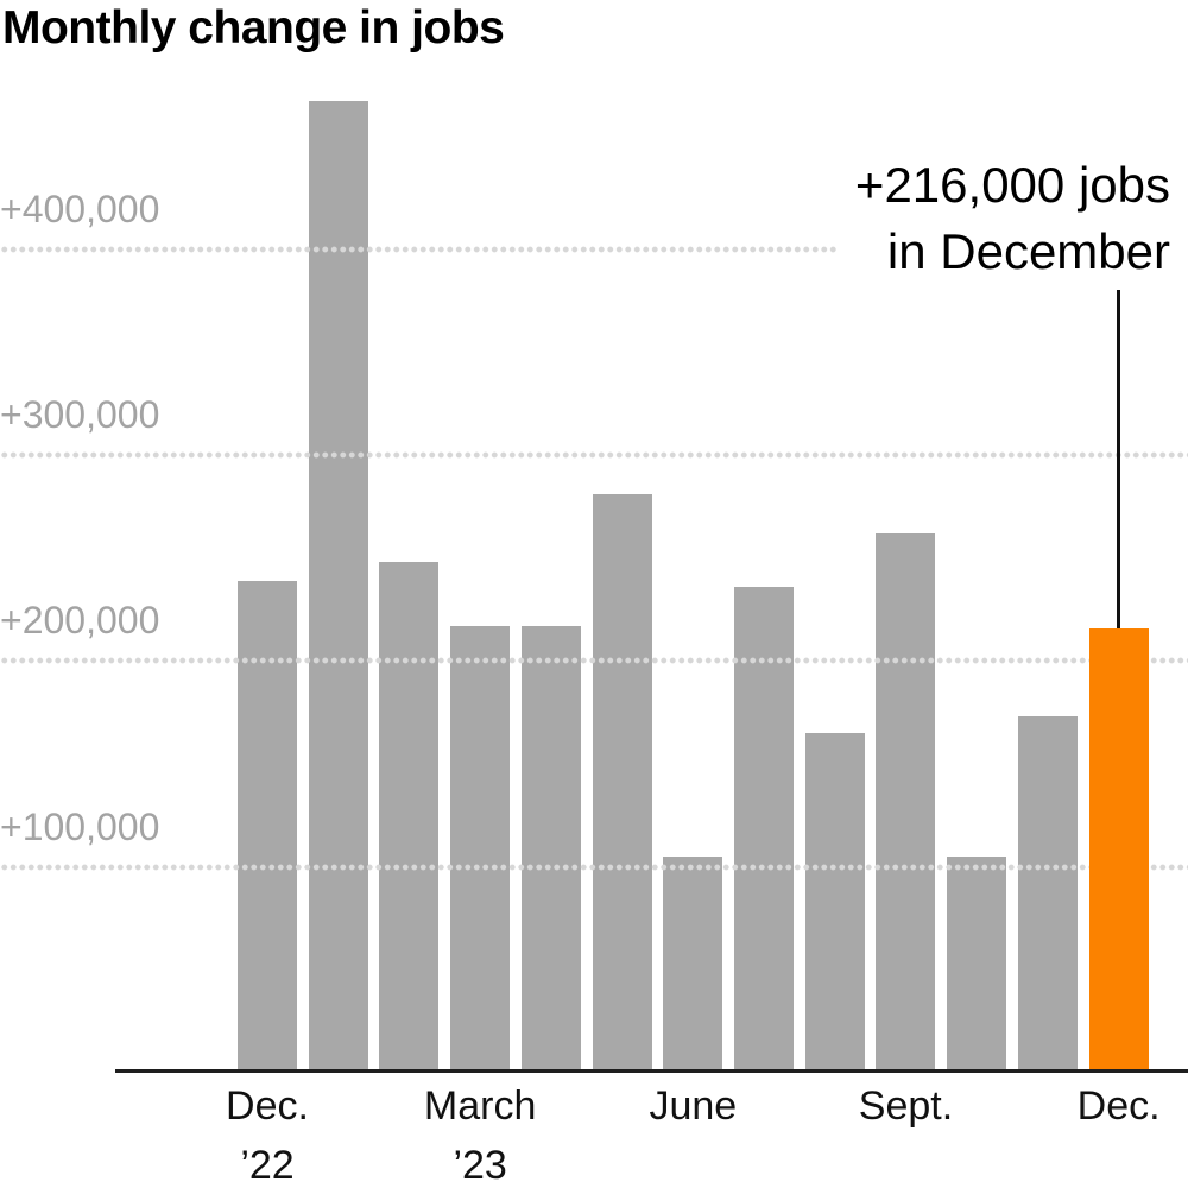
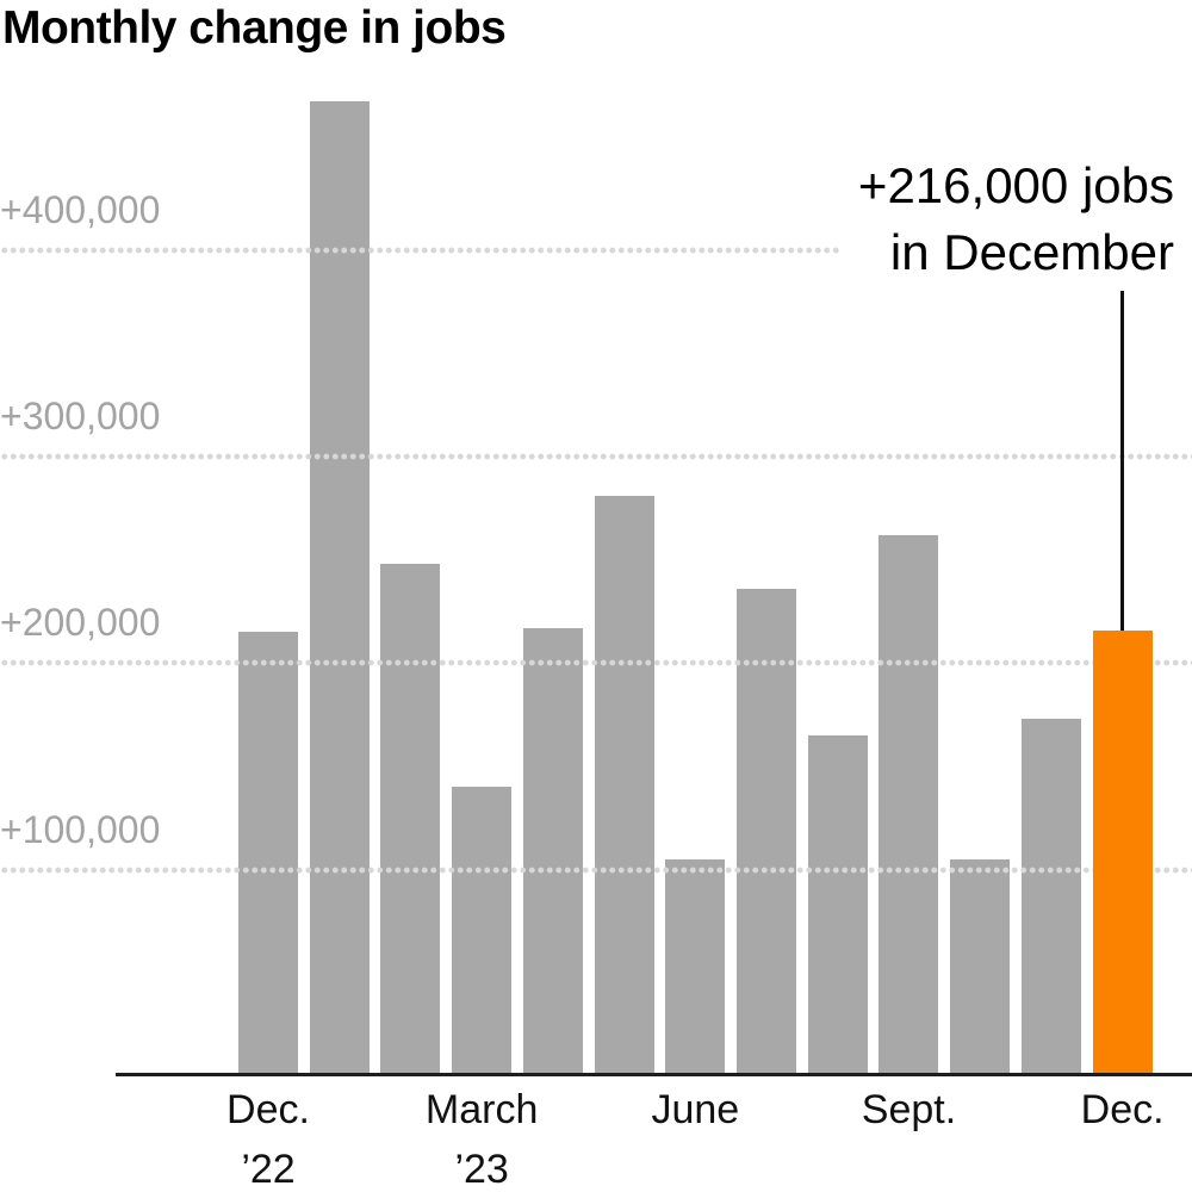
Dec. ’22: 239000 -> 215000
March ’23: 217000 -> 140000
